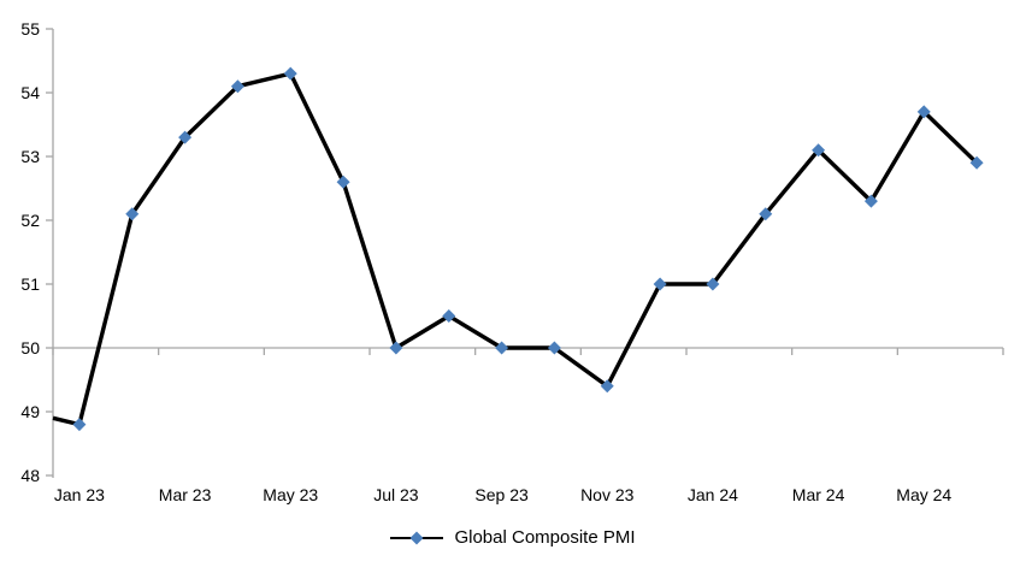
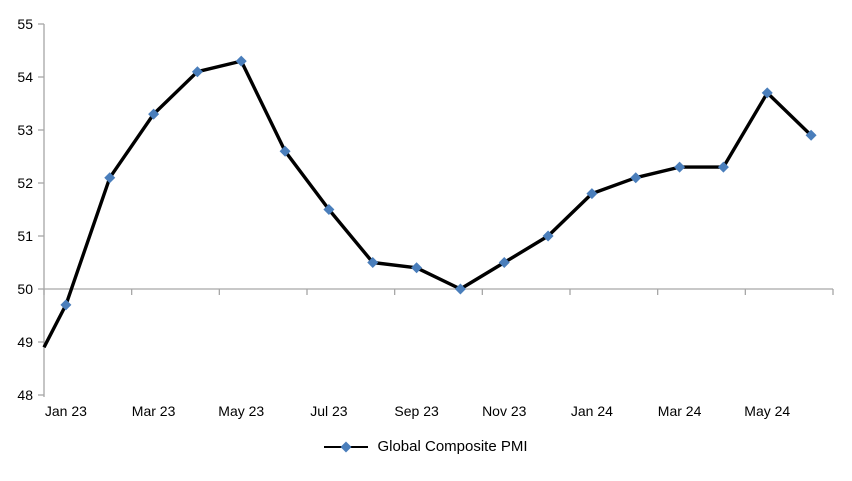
Jan 23: 48.8 -> 49.7
Jul 23: 50.0 -> 51.5
Sep 23: 50.0 -> 50.4
Nov 23: 49.4 -> 50.5
Jan 24: 51.0 -> 51.8
Mar 24: 53.1 -> 52.3
